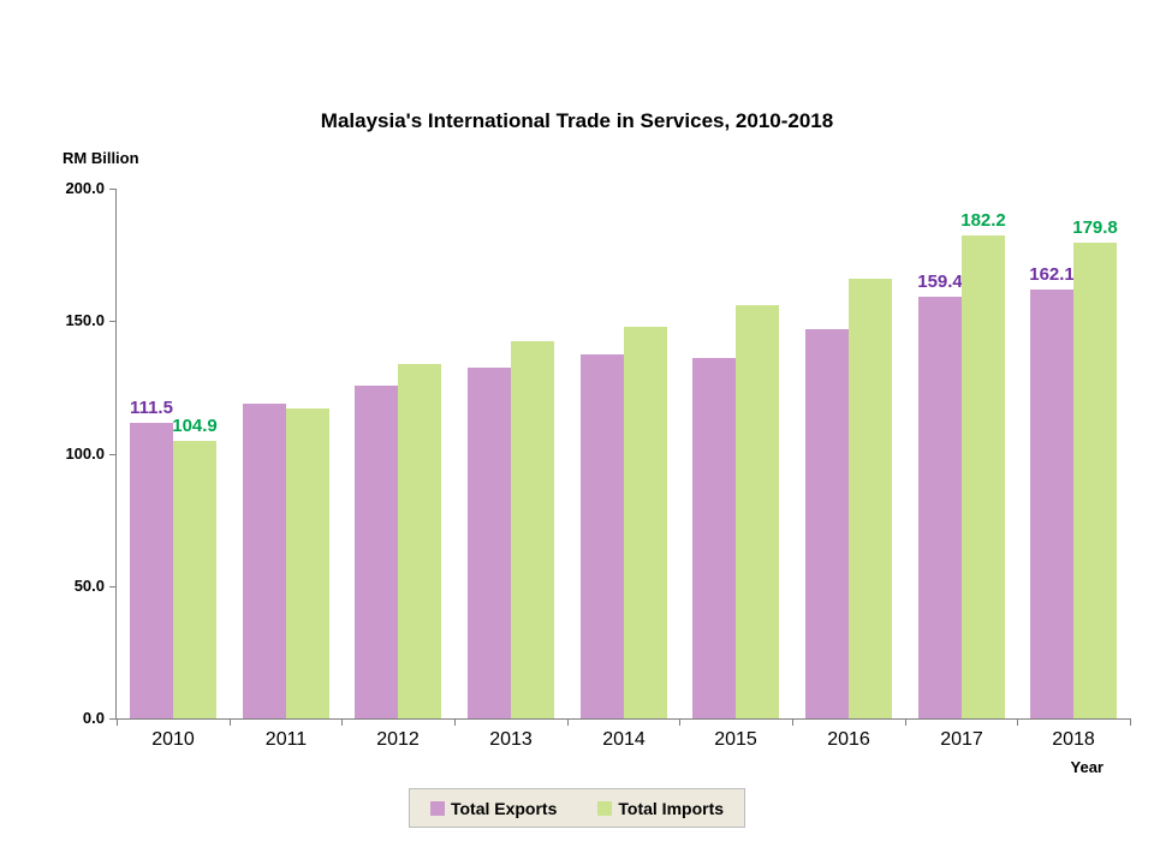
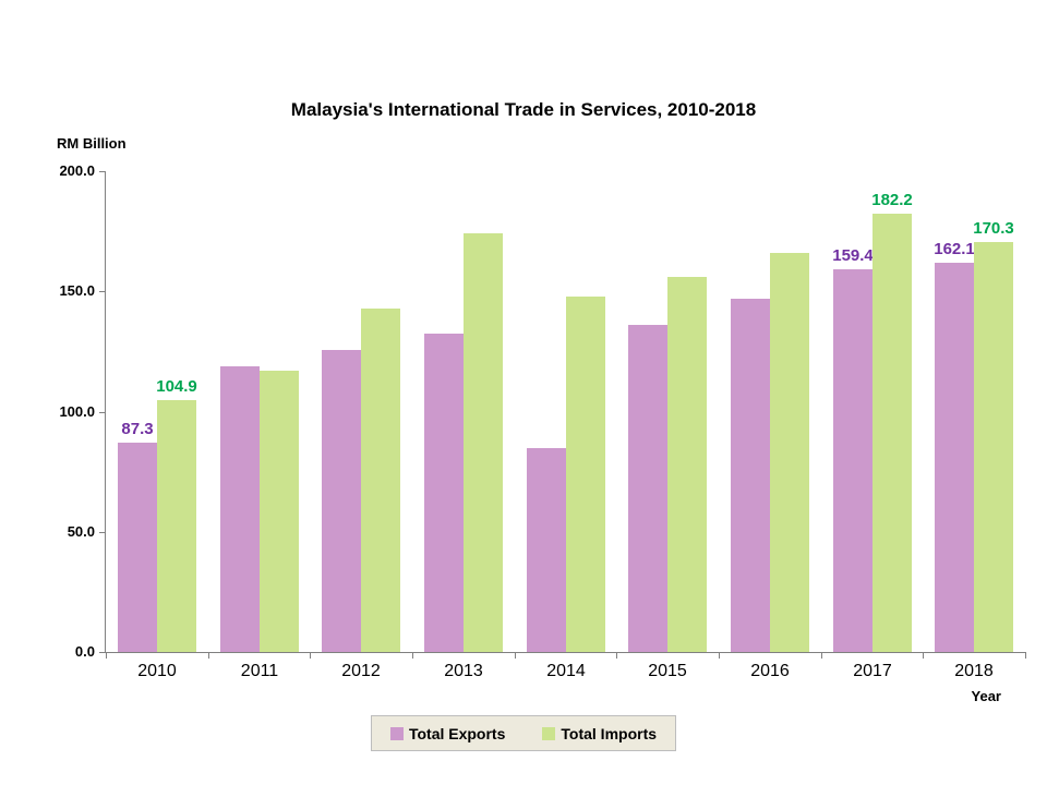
Total Exports/2010: 111.5 -> 87.3
Total Imports/2012: 134 -> 143
Total Imports/2013: 142 -> 174
Total Exports/2014: 137 -> 85
Total Imports/2018: 179.8 -> 170.3
